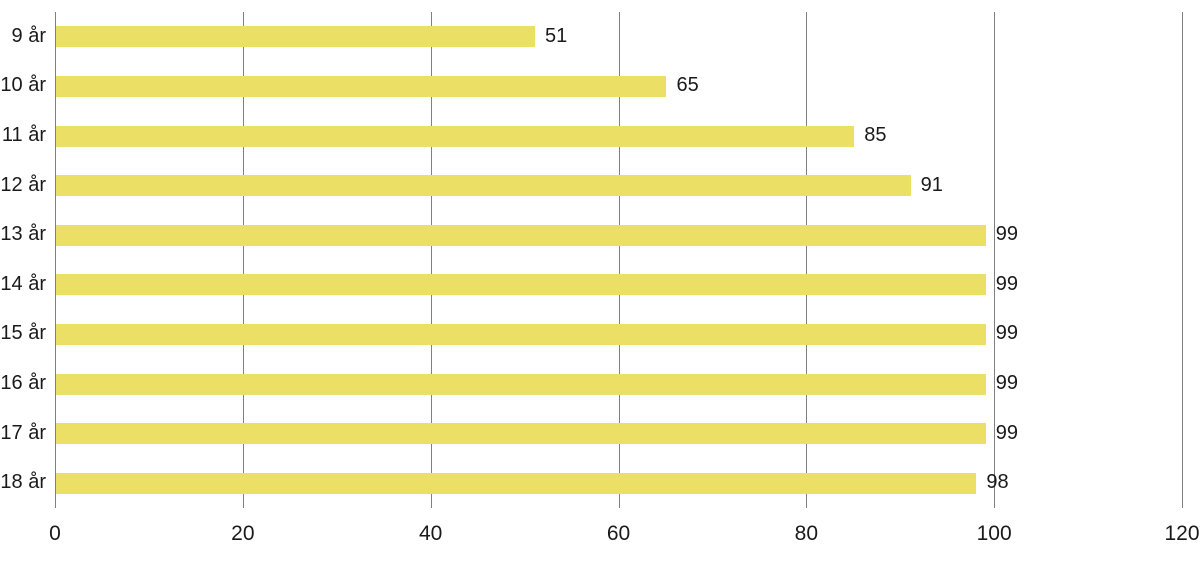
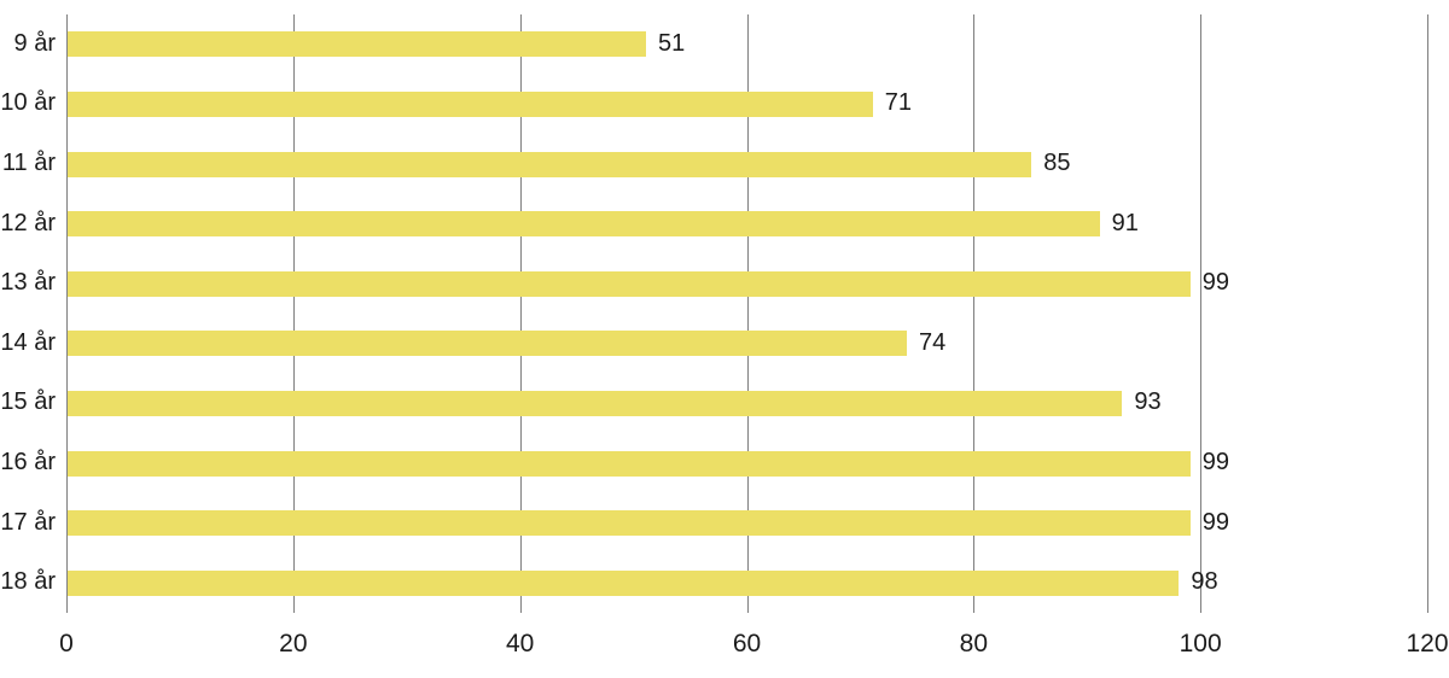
10 år: 65 -> 71
14 år: 99 -> 74
15 år: 99 -> 93
